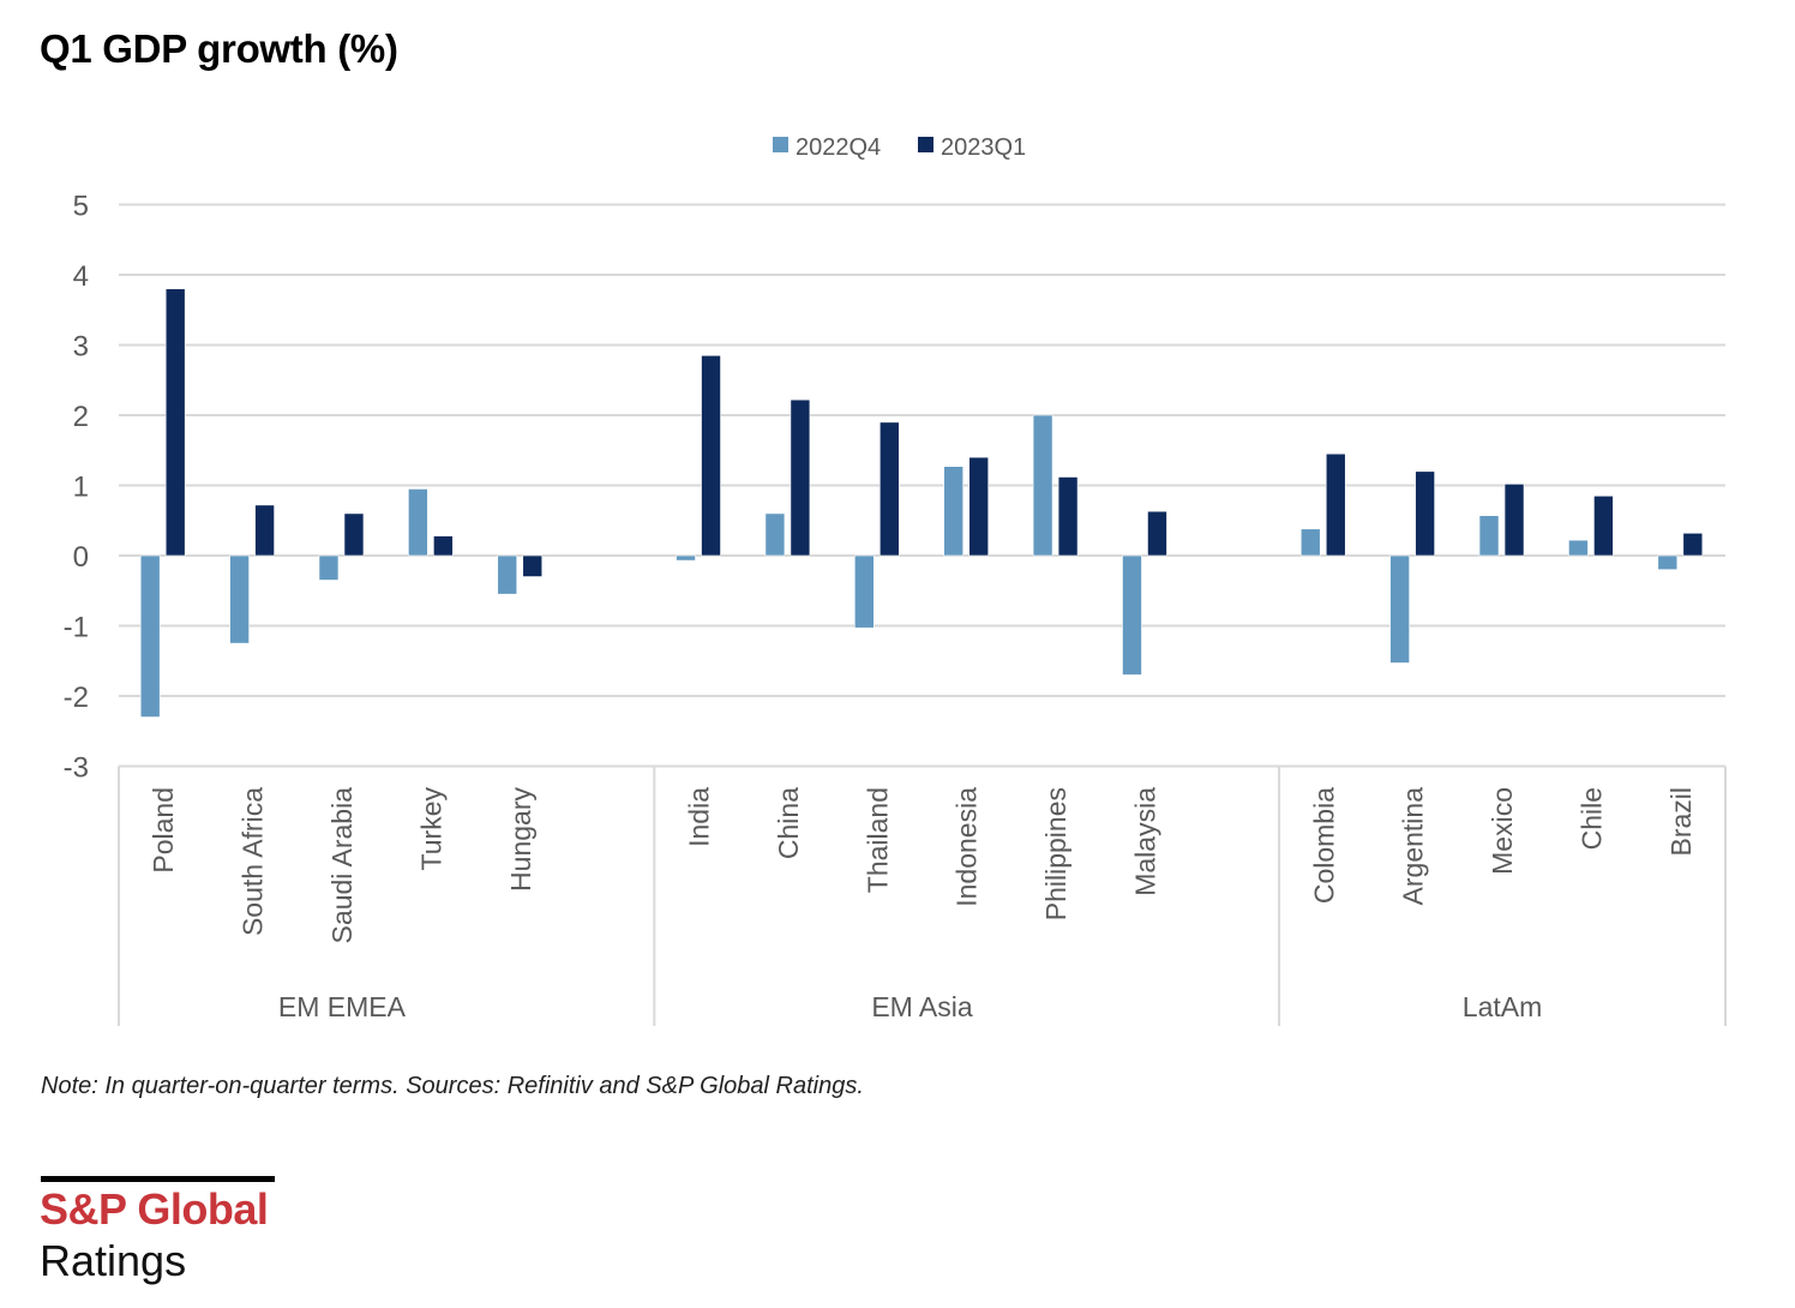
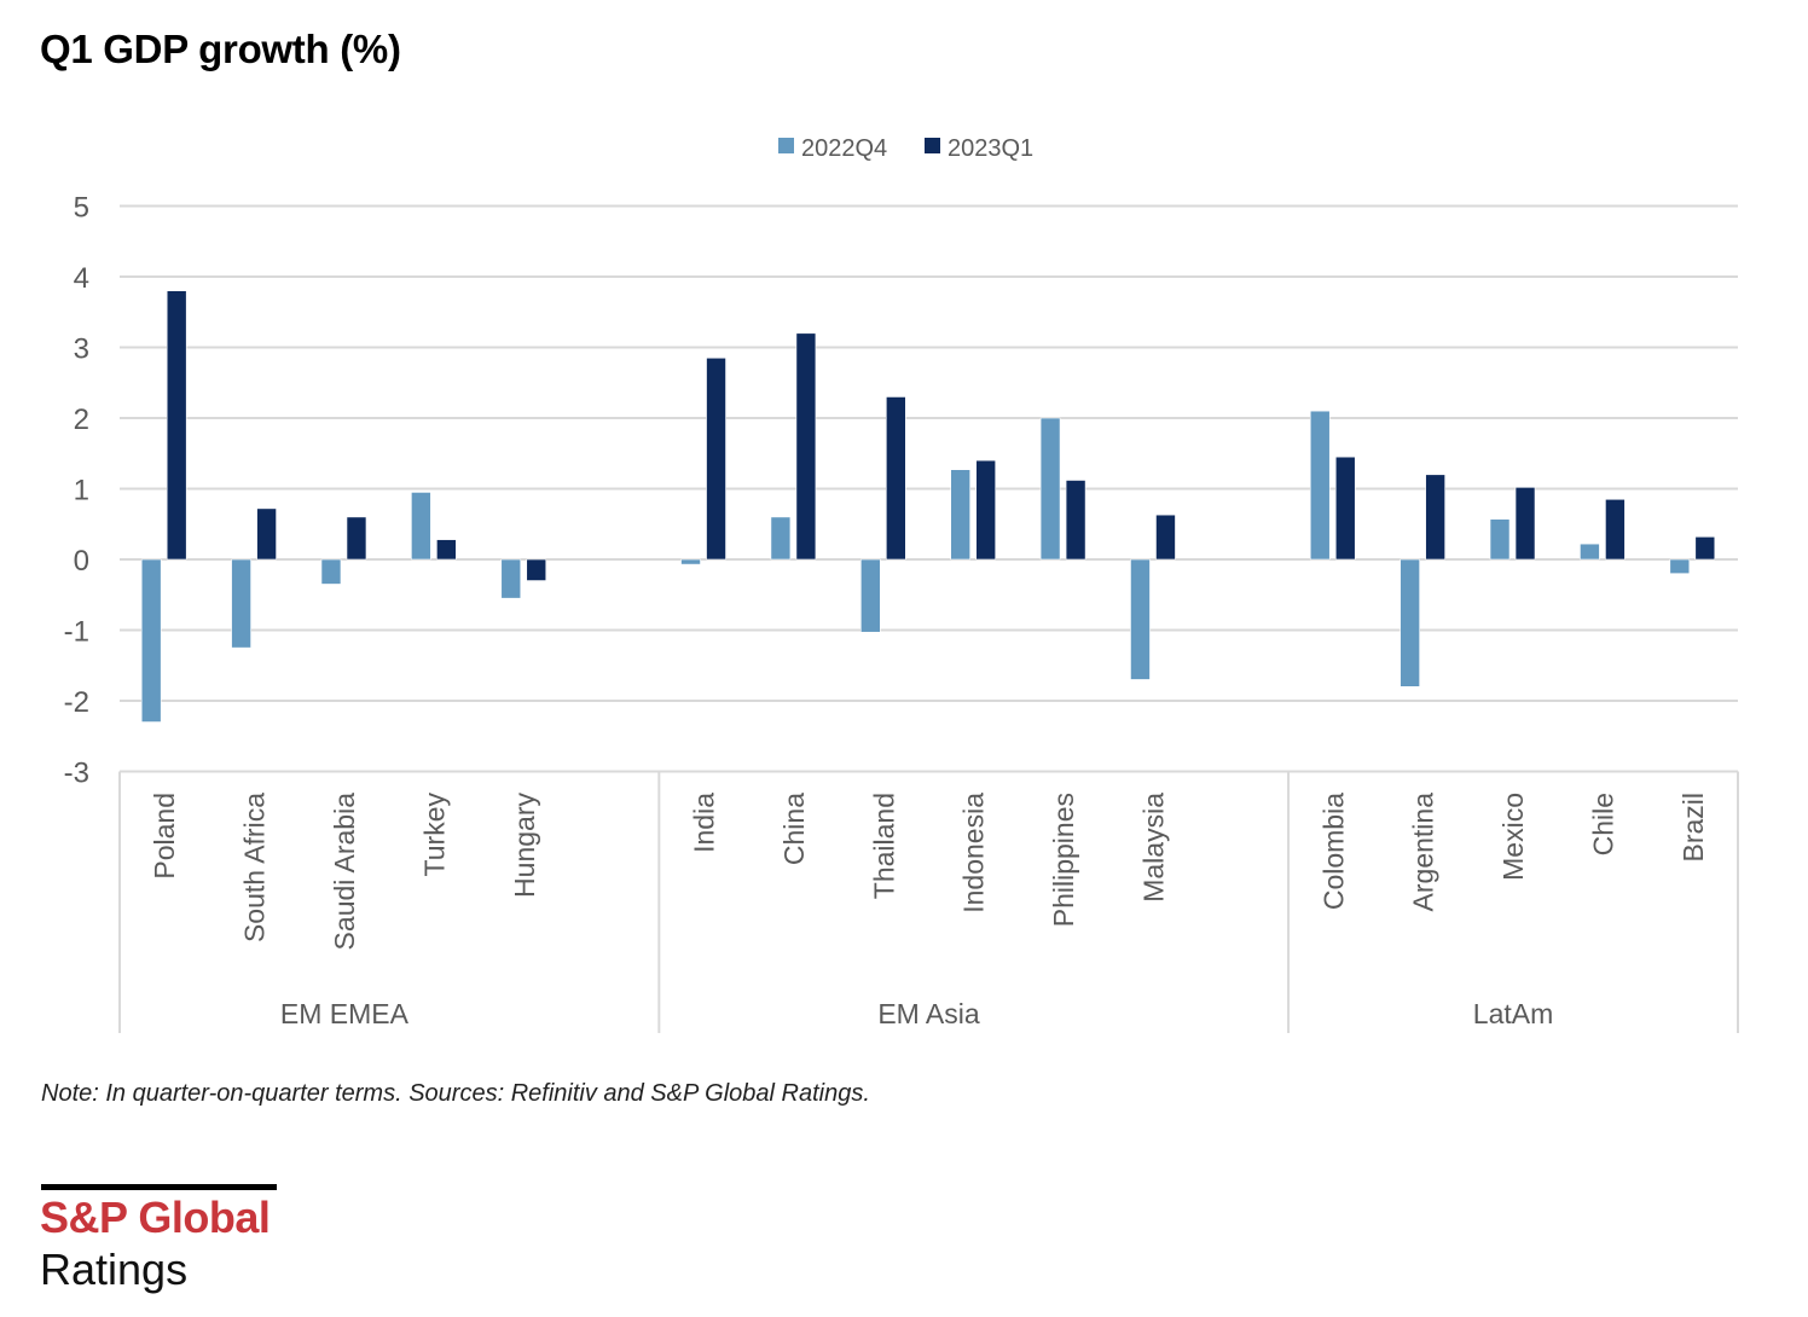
2023Q1/China: 2.2 -> 3.2
2023Q1/Thailand: 1.9 -> 2.3
2022Q4/Colombia: 0.4 -> 2.1
2022Q4/Argentina: -1.5 -> -1.8
